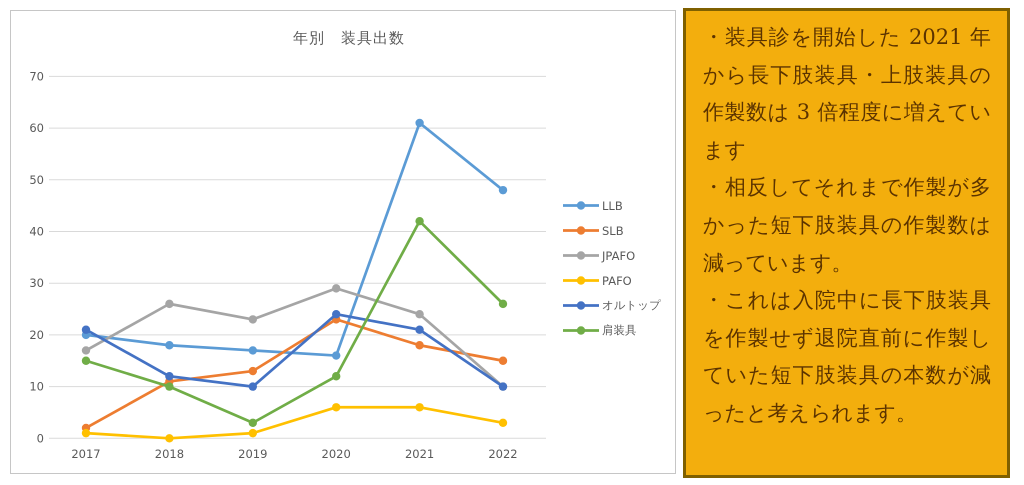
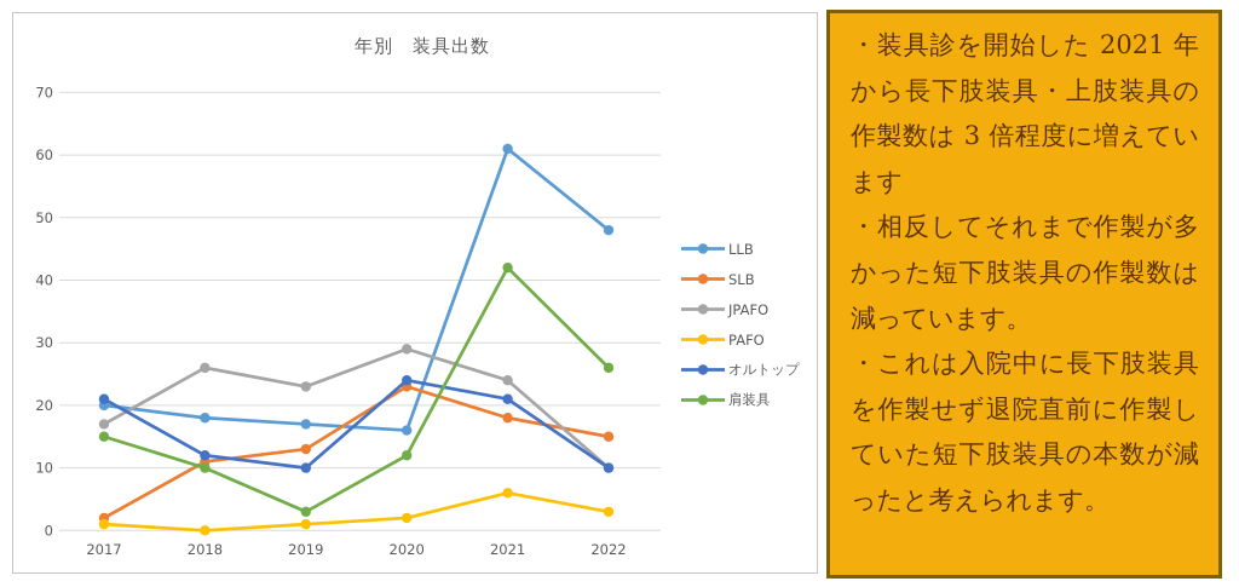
PAFO/2020: 6 -> 2
